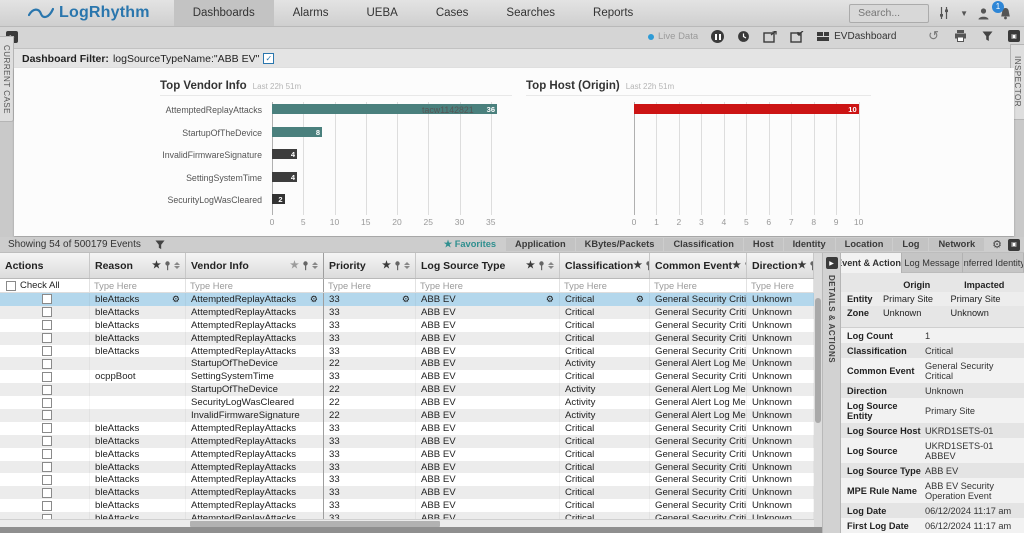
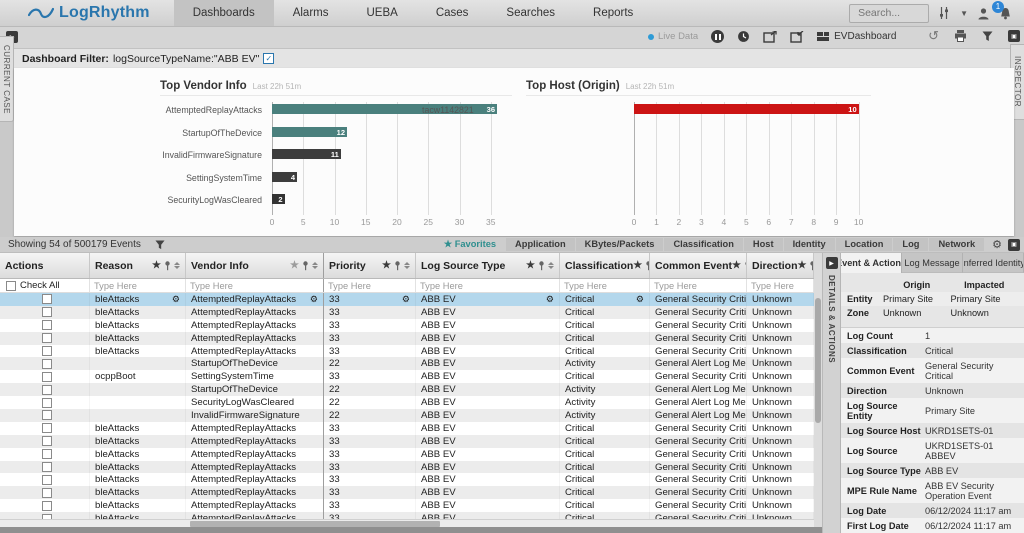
Top Vendor Info/StartupOfTheDevice: 8 -> 12
Top Vendor Info/InvalidFirmwareSignature: 4 -> 11
